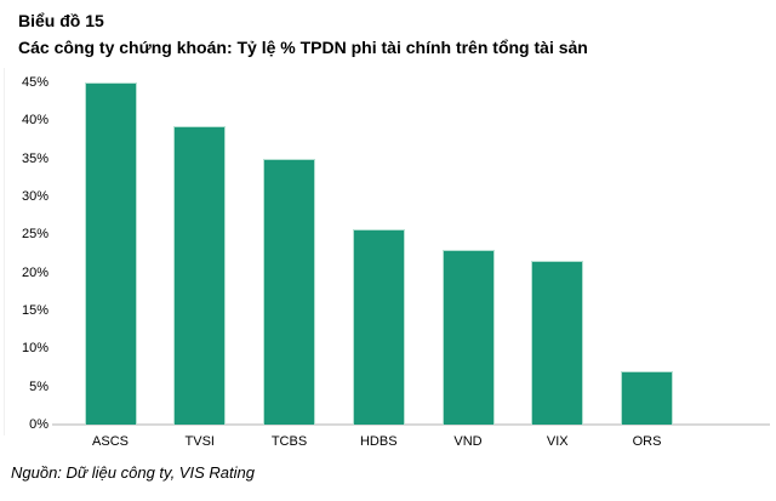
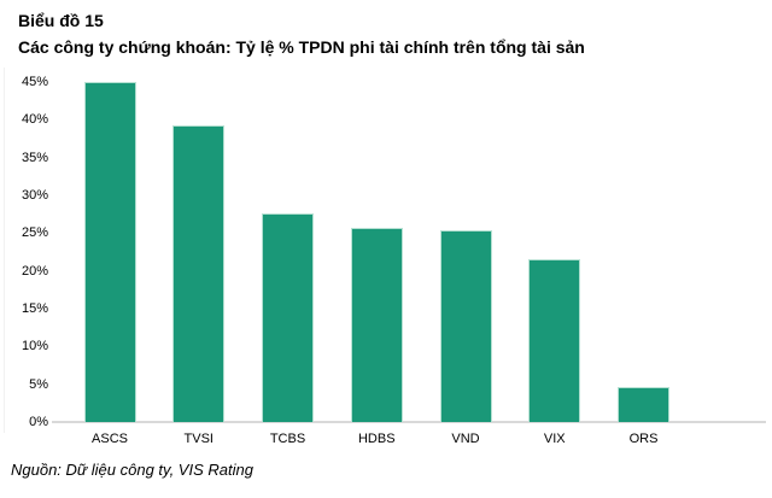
TCBS: 35% -> 28%
VND: 23% -> 25%
ORS: 7% -> 5%
